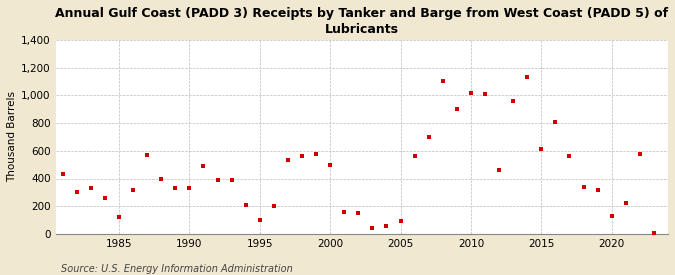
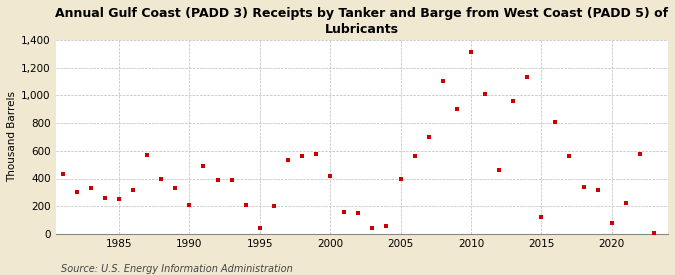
1985: 120 -> 250
1990: 330 -> 210
1995: 100 -> 40
2000: 500 -> 420
2005: 90 -> 400
2010: 1,020 -> 1,310
2015: 610 -> 120
2020: 130 -> 80
